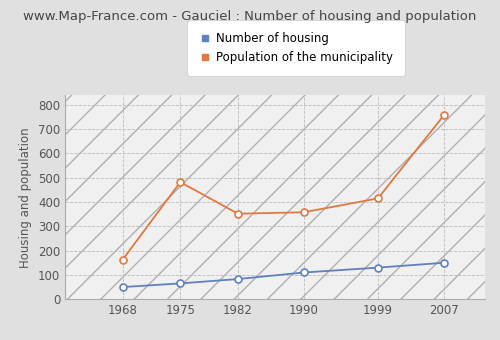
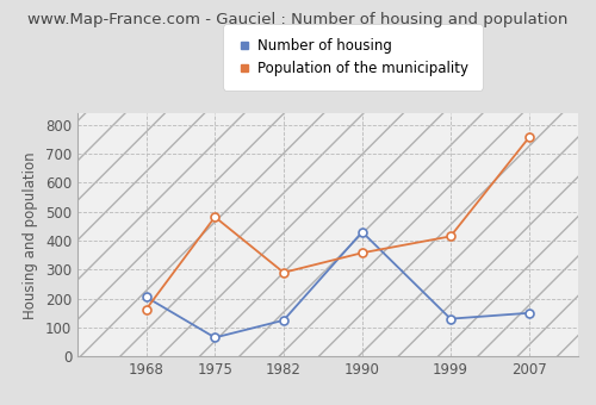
Number of housing/1968: 50 -> 205
Number of housing/1982: 83 -> 125
Population of the municipality/1982: 352 -> 290
Number of housing/1990: 110 -> 430
